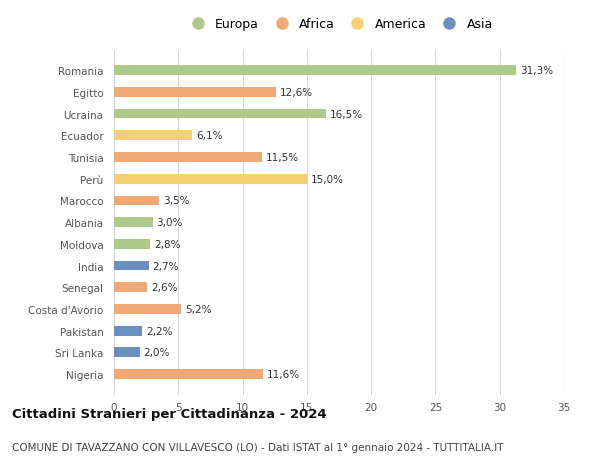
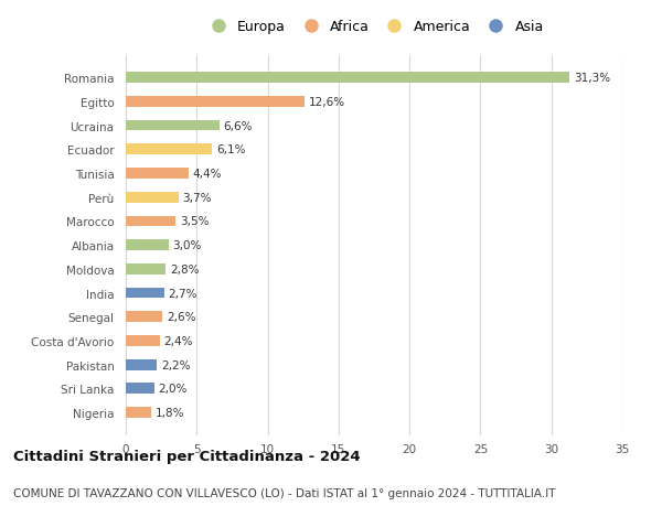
Ucraina: 16,5% -> 6,6%
Tunisia: 11,5% -> 4,4%
Perù: 15,0% -> 3,7%
Costa d'Avorio: 5,2% -> 2,4%
Nigeria: 11,6% -> 1,8%
